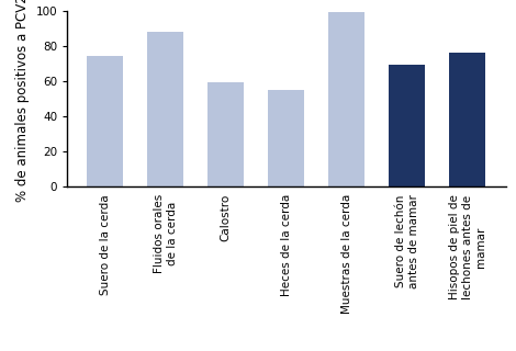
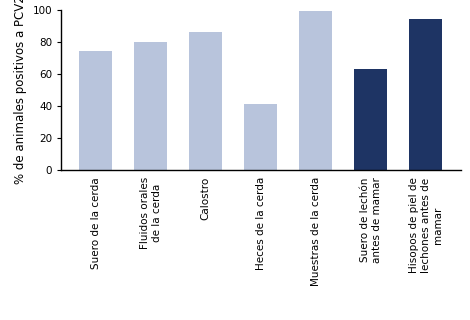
Fluidos orales de la cerda: 88 -> 80
Calostro: 59 -> 86
Heces de la cerda: 55 -> 41
Suero de lechón antes de mamar: 69 -> 63
Hisopos de piel de lechones antes de mamar: 76 -> 94
